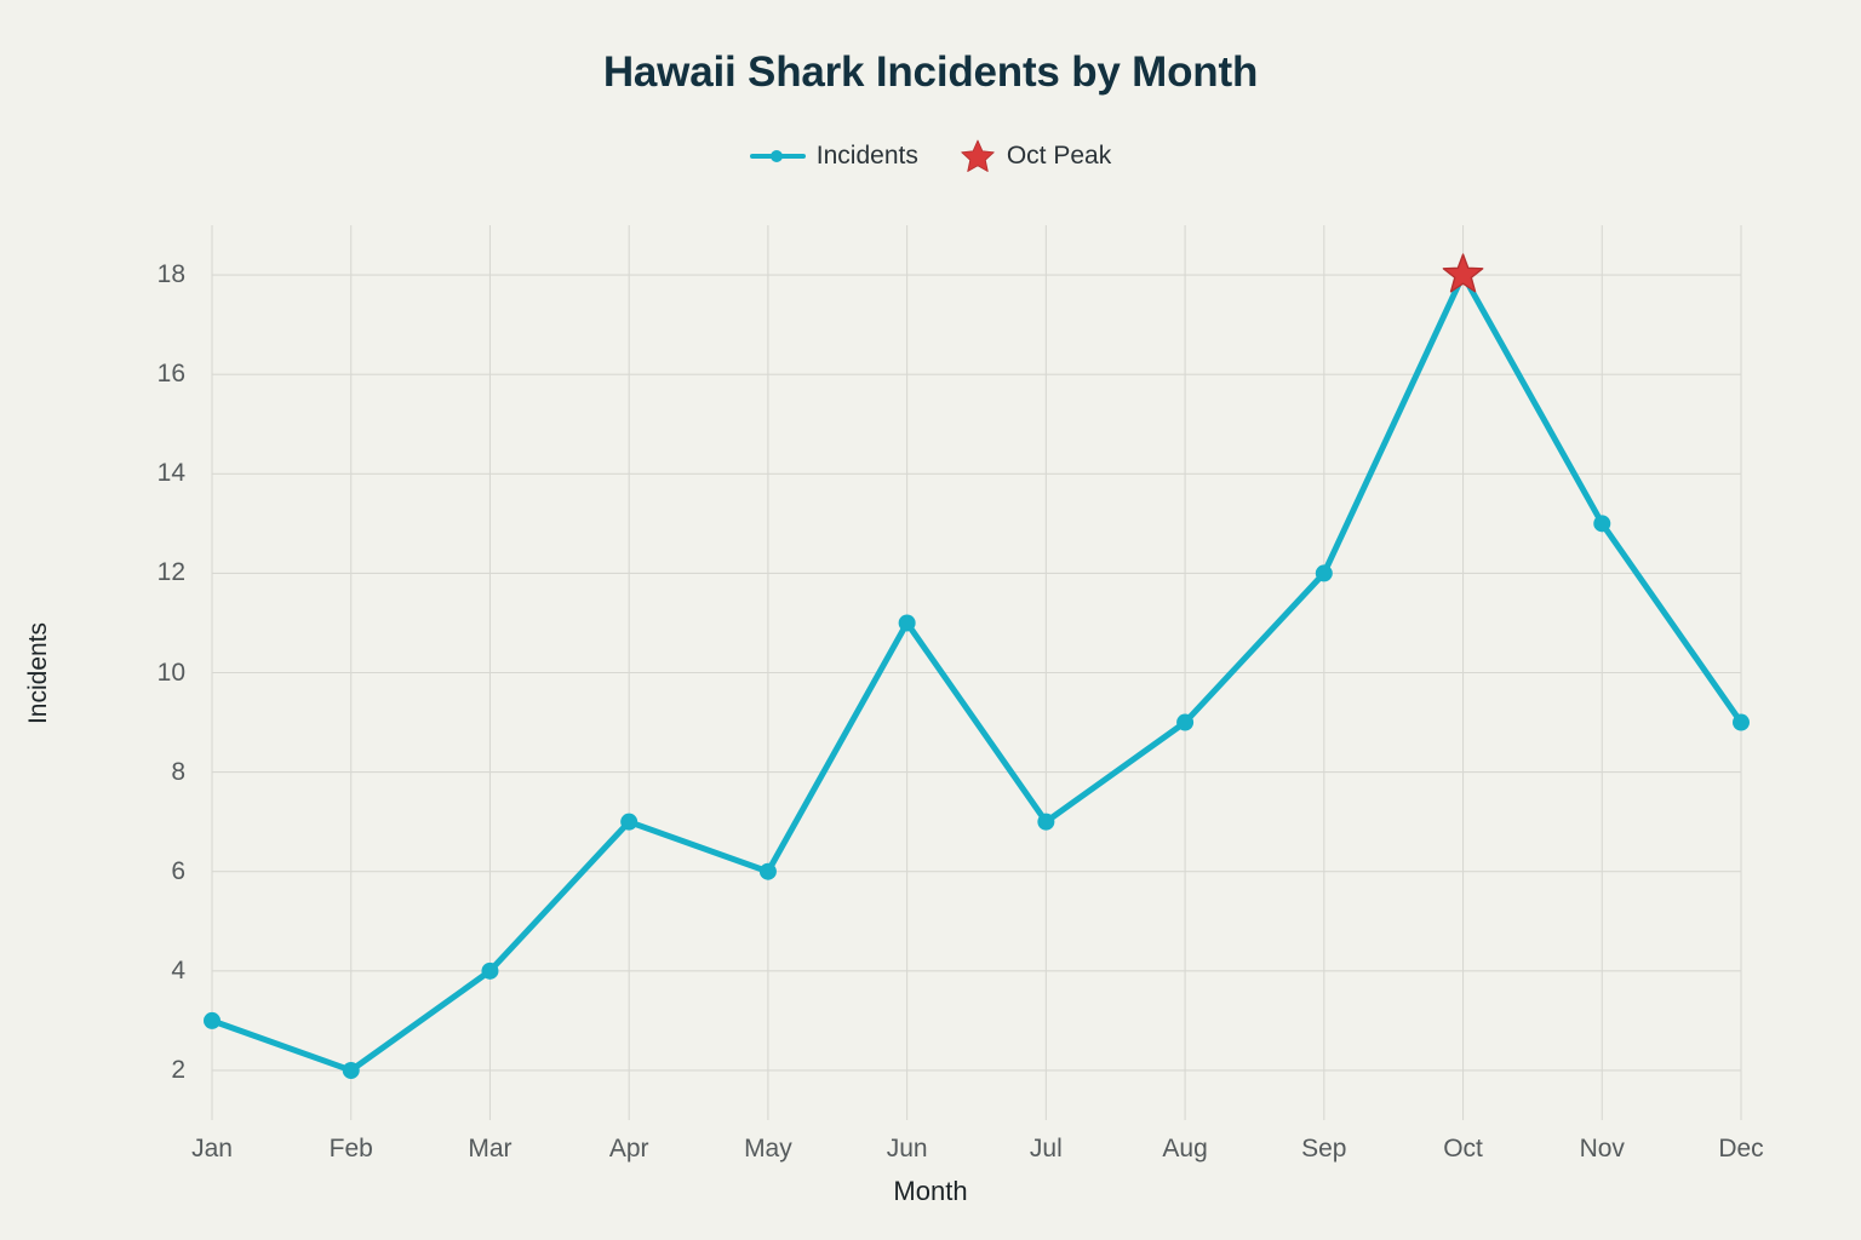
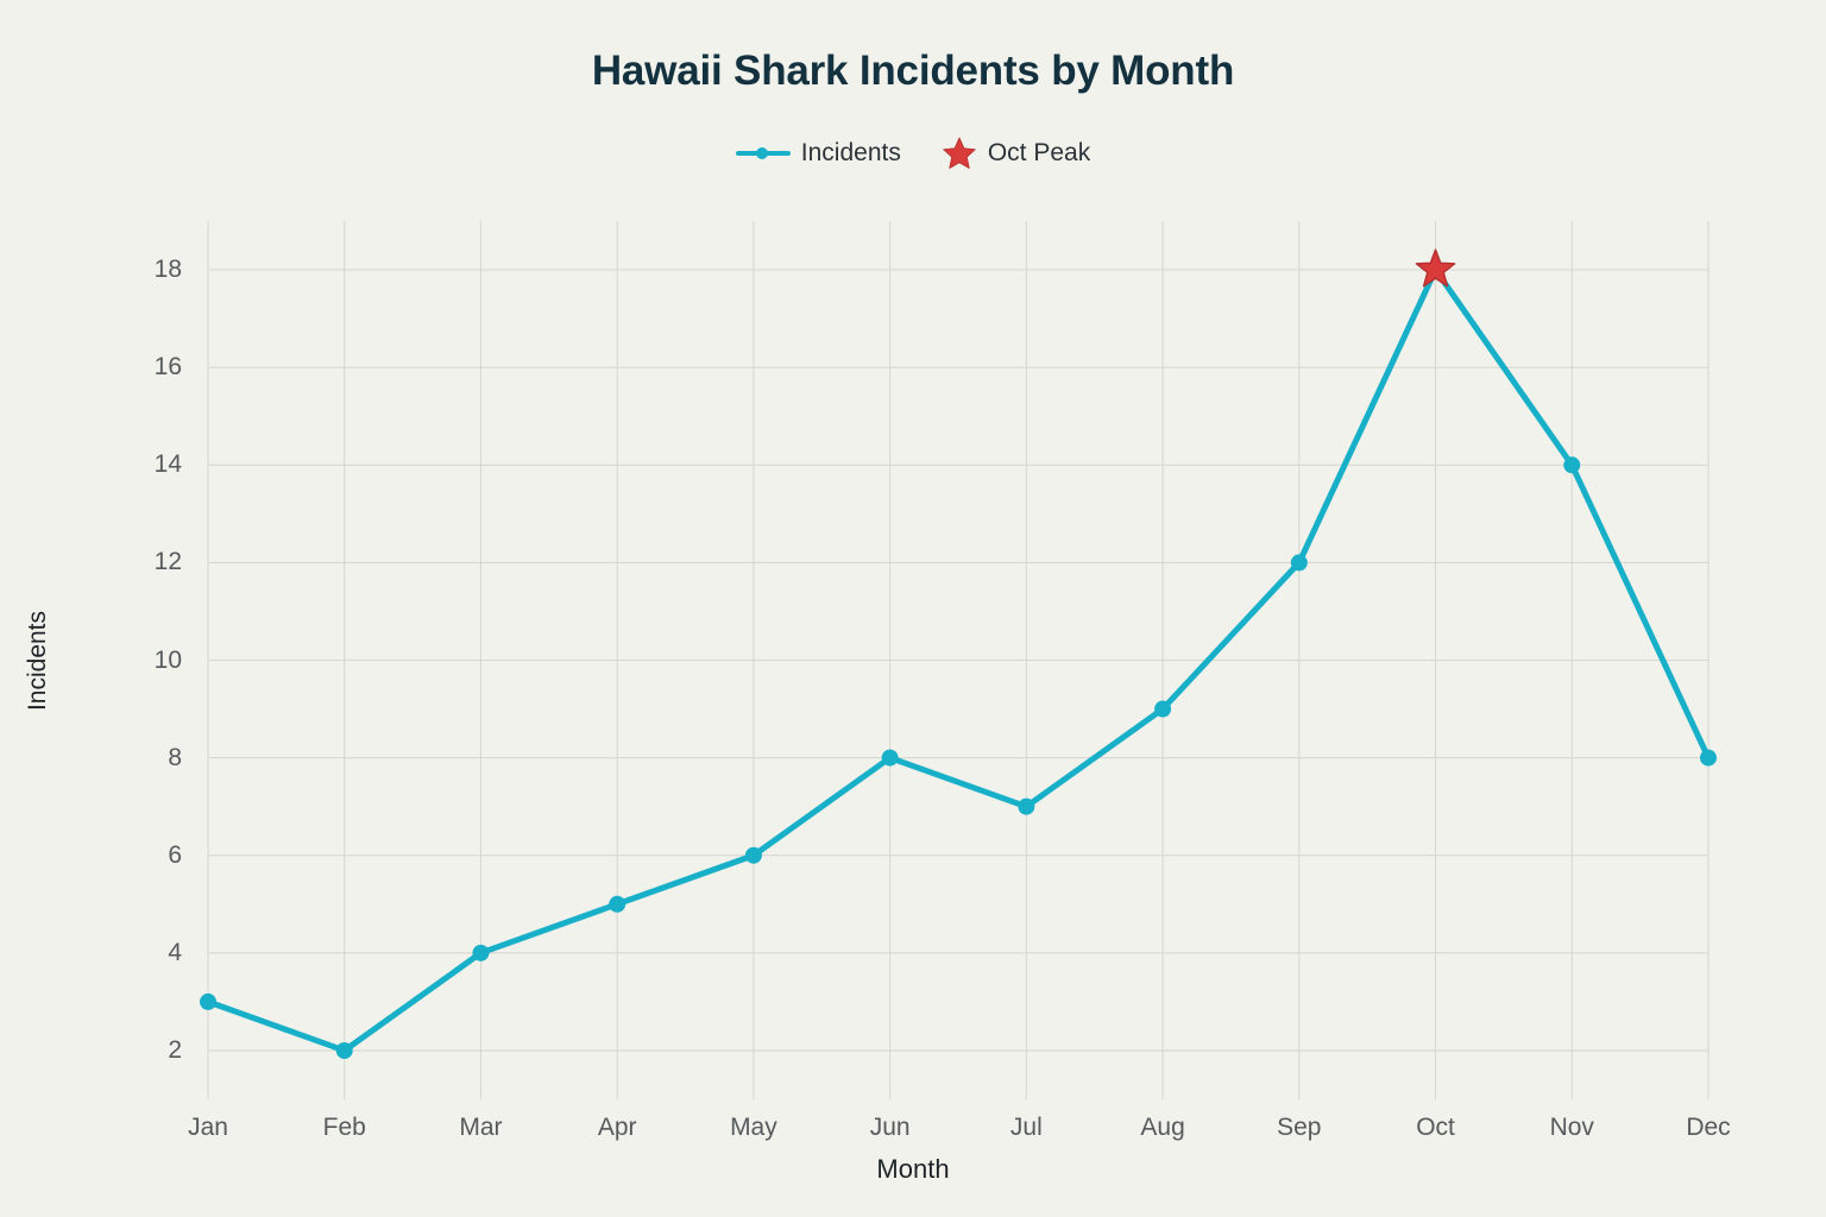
Apr: 7 -> 5
Jun: 11 -> 8
Nov: 13 -> 14
Dec: 9 -> 8
